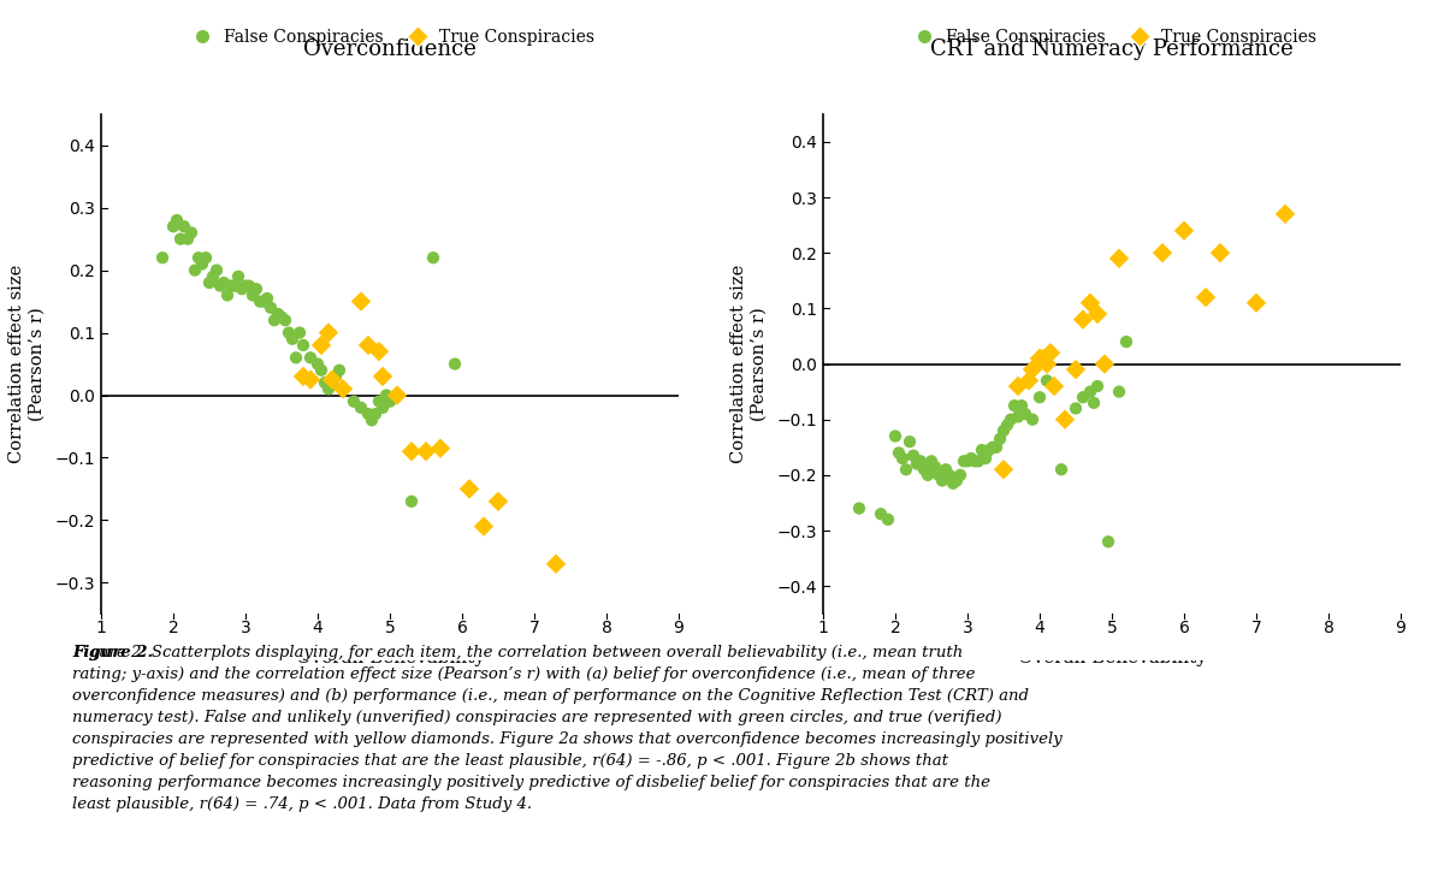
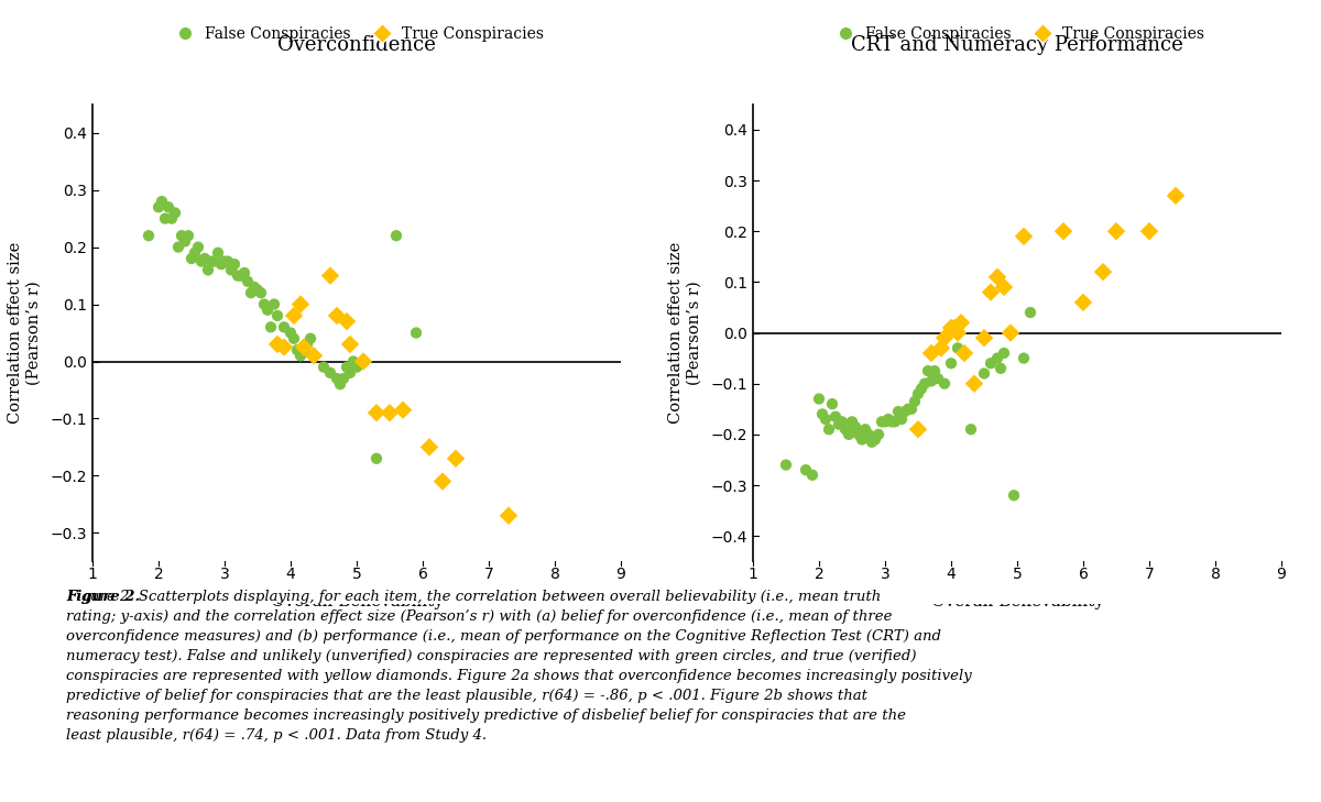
CRT and Numeracy Performance/True Conspiracies/6: 0.24 -> 0.06
CRT and Numeracy Performance/True Conspiracies/7: 0.11 -> 0.20
